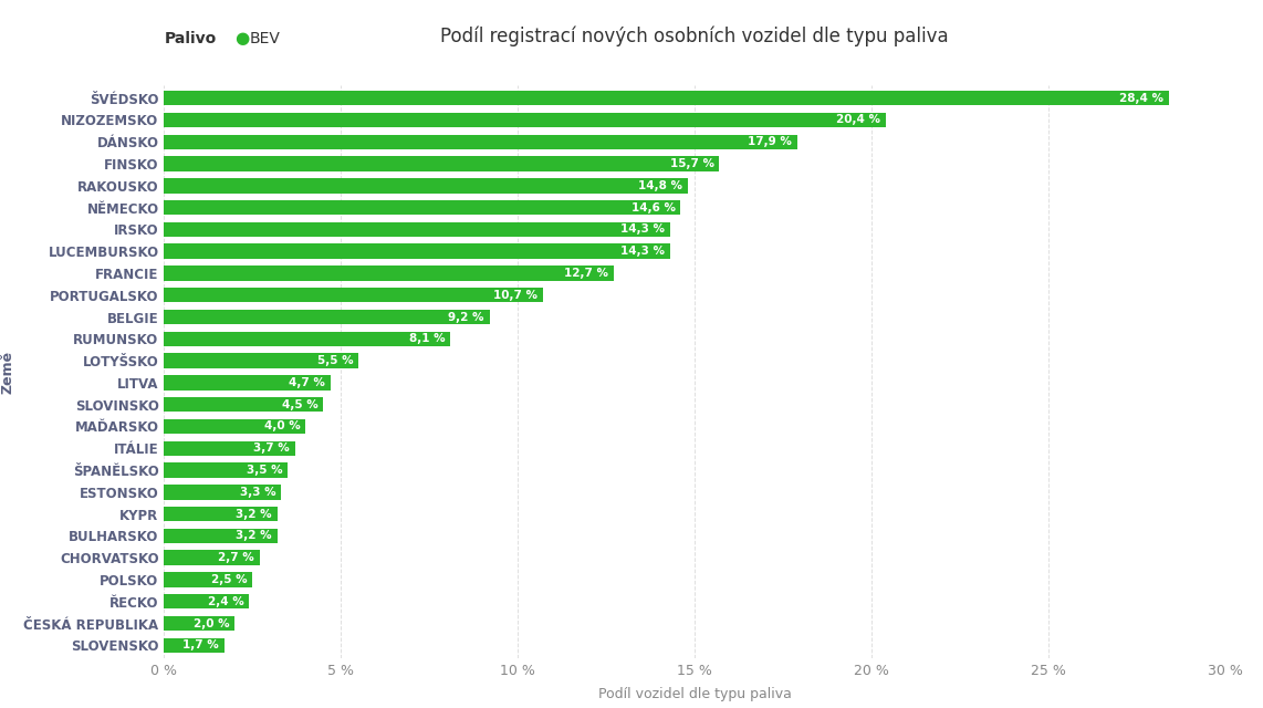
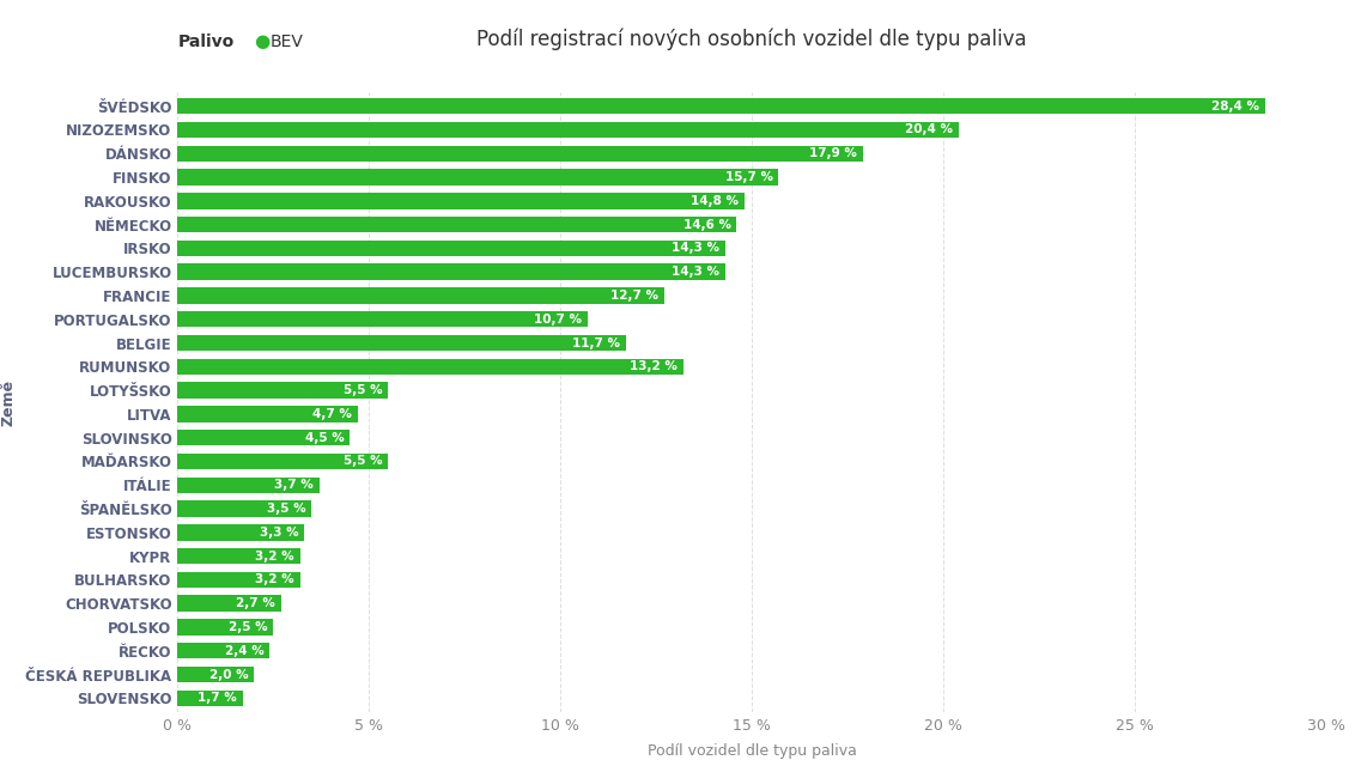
BELGIE: 9,2 -> 11,7
RUMUNSKO: 8,1 -> 13,2
MAĎARSKO: 4,0 -> 5,5
